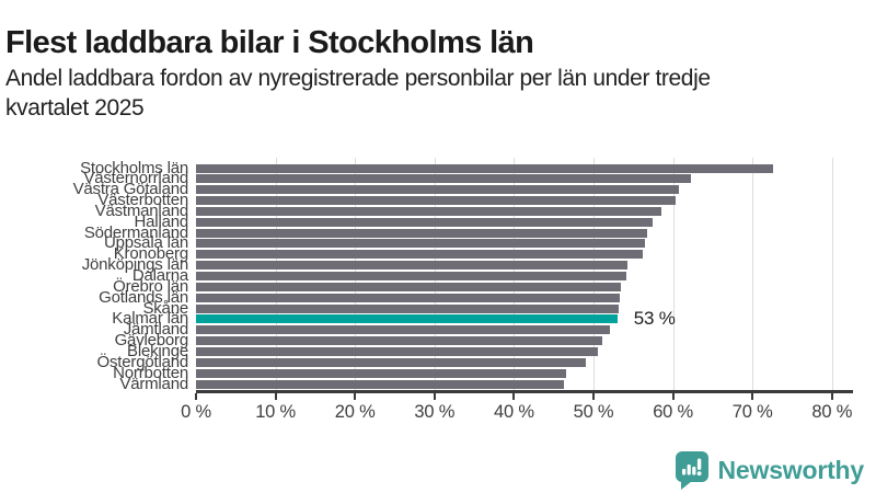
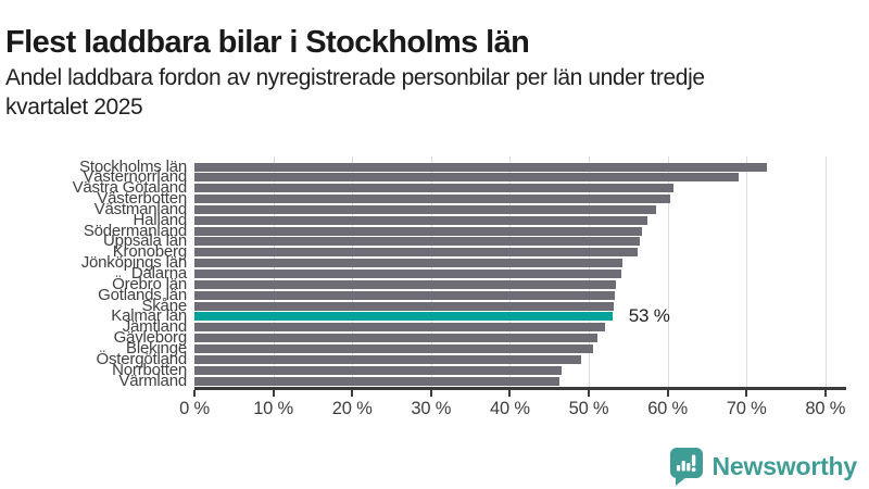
Västernorrland: 62% -> 69%
